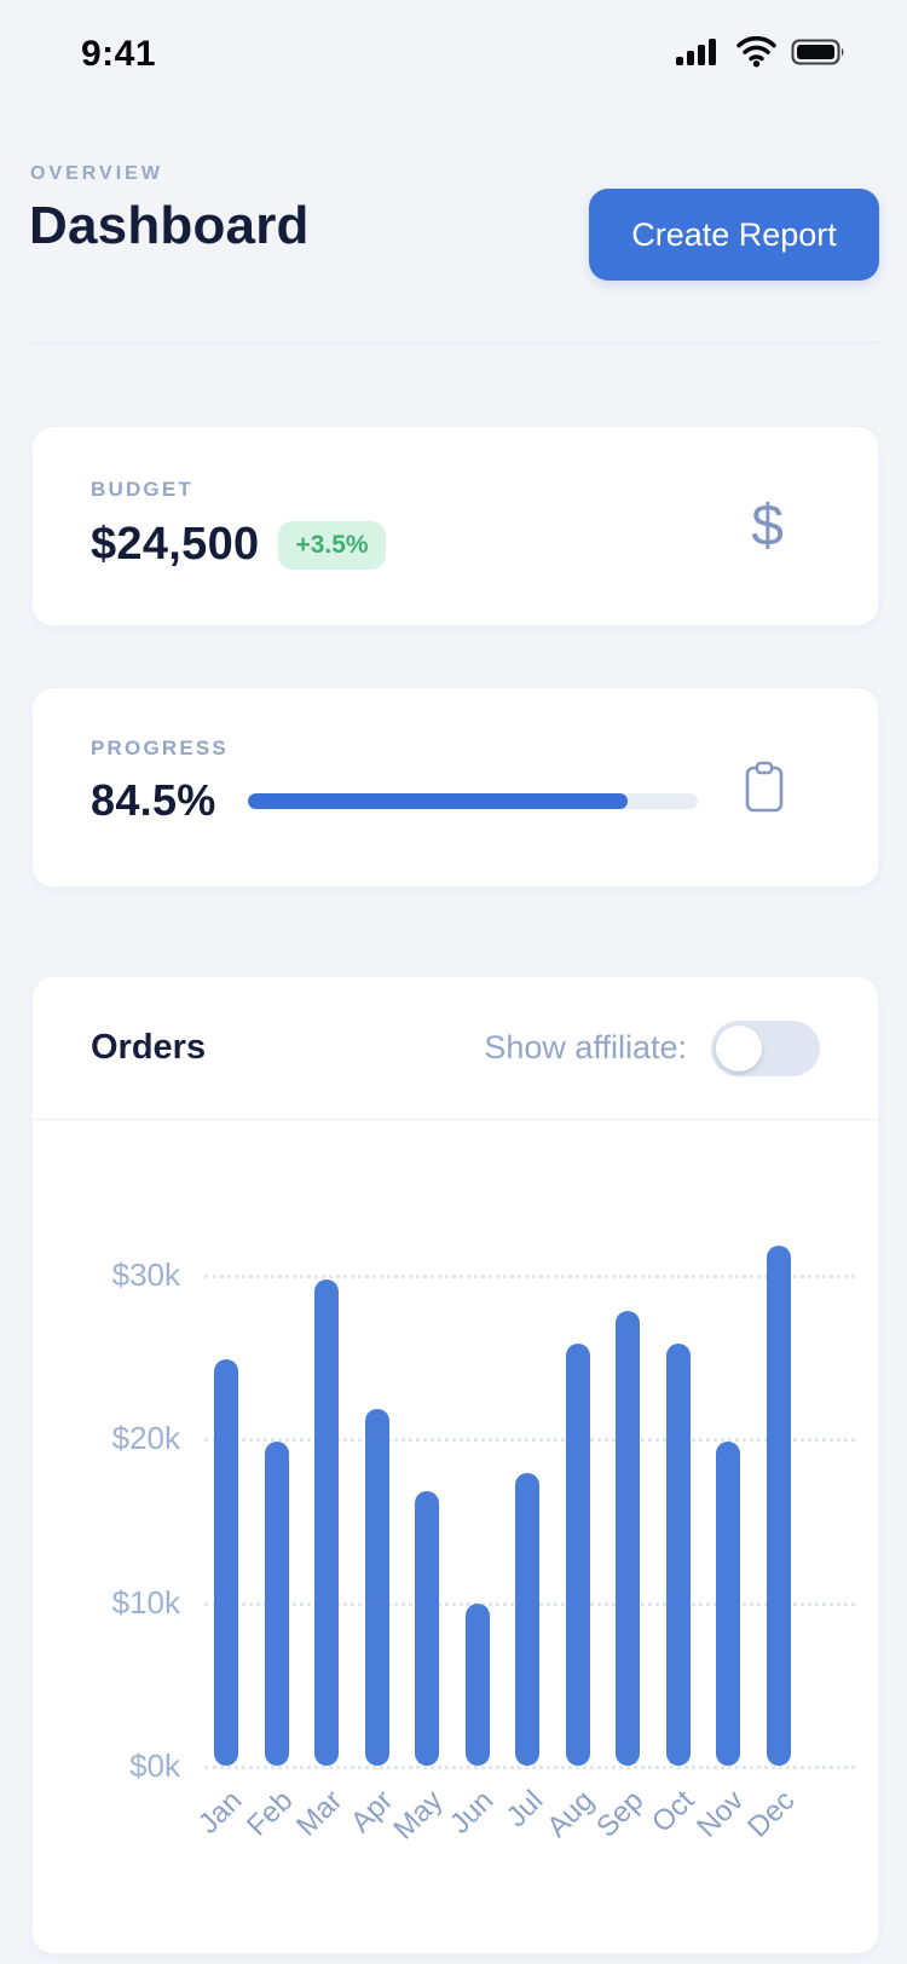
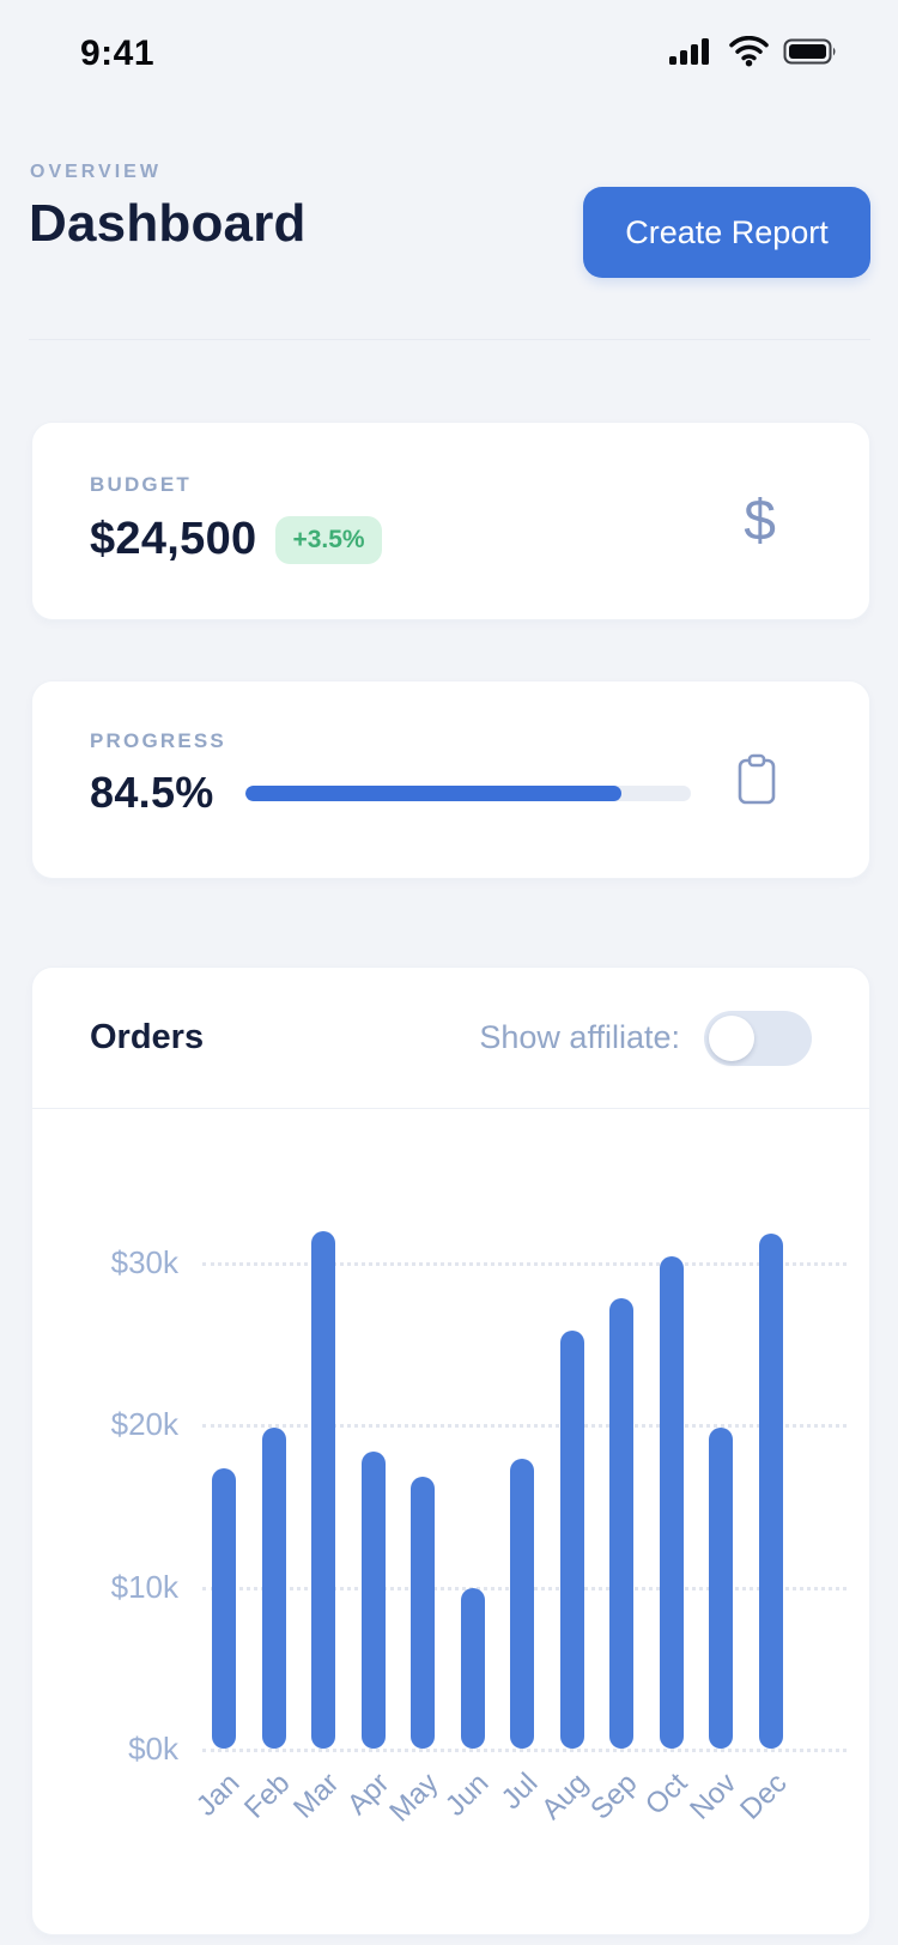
Jan: $24.8k -> $17.3k
Mar: $29.7k -> $31.9k
Apr: $21.8k -> $18.3k
Oct: $25.8k -> $30.4k
